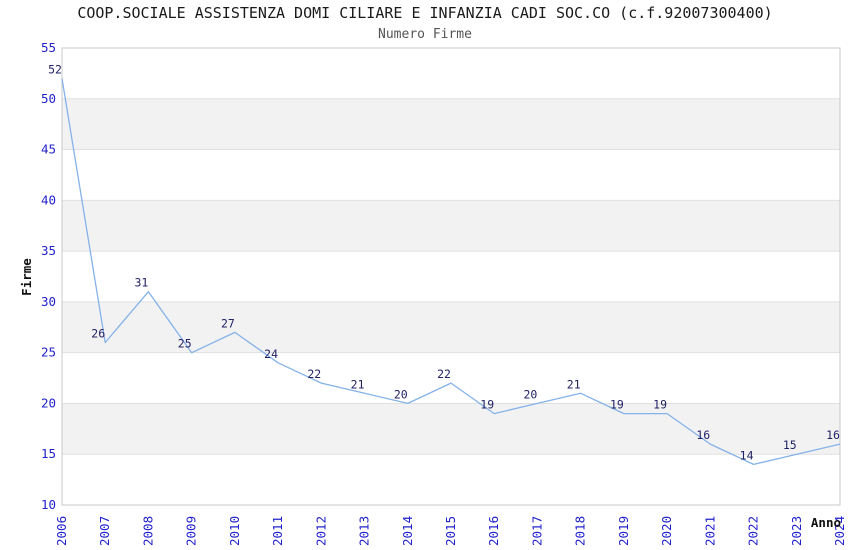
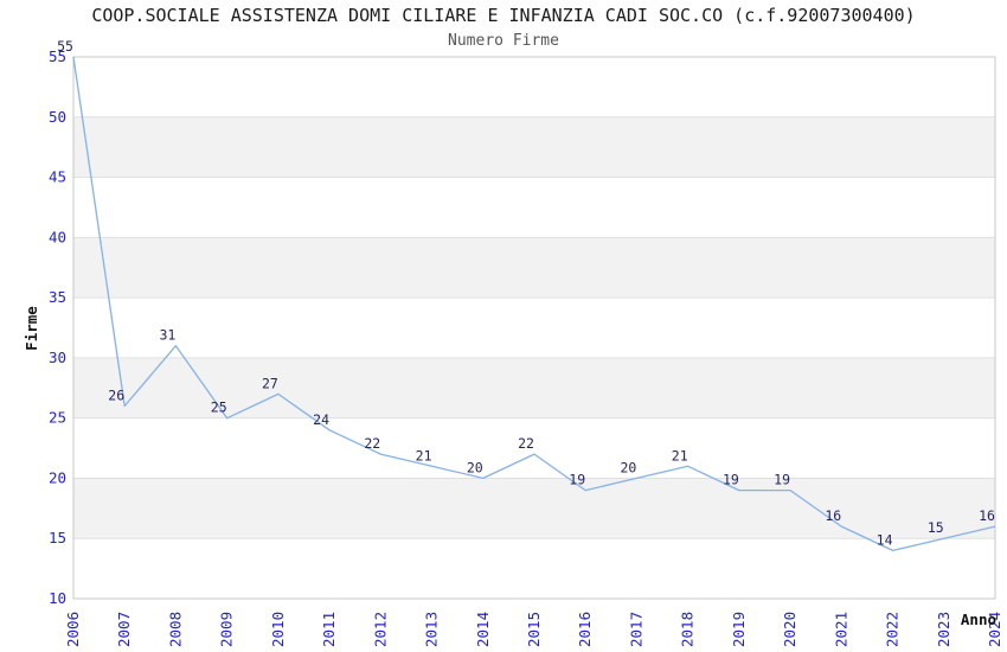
2006: 52 -> 55
